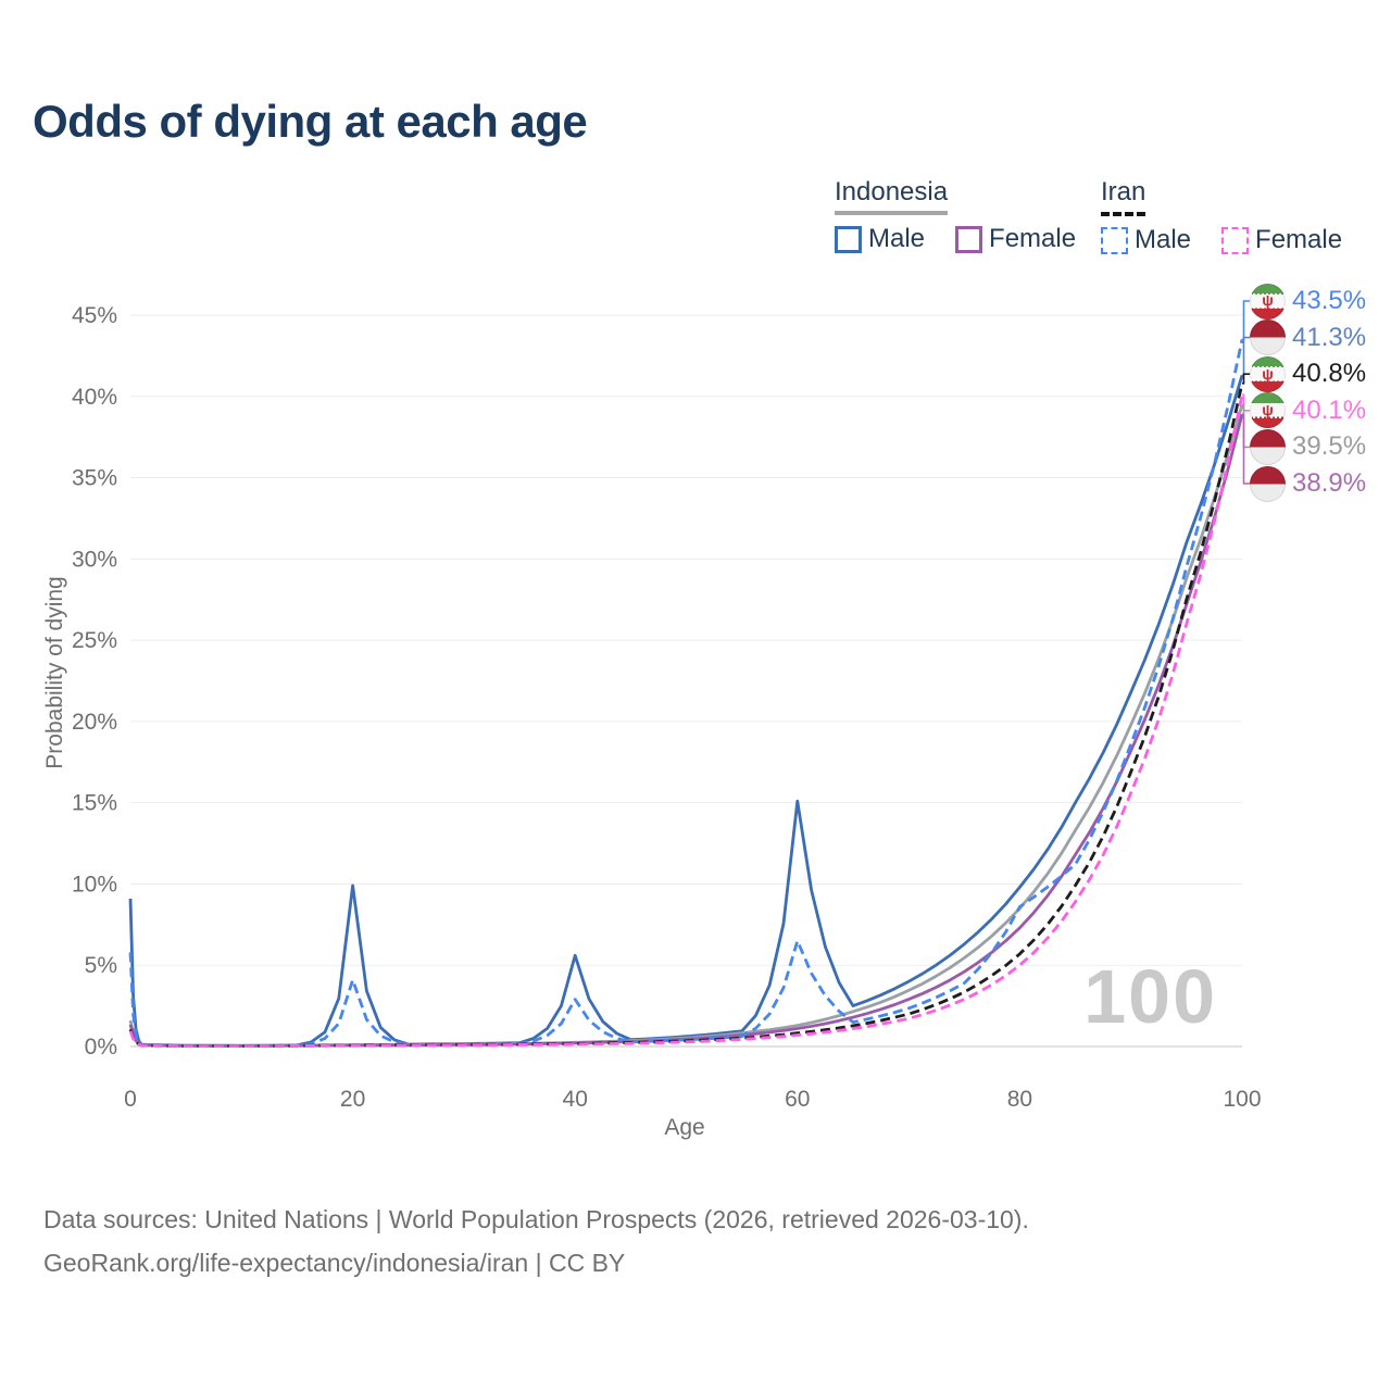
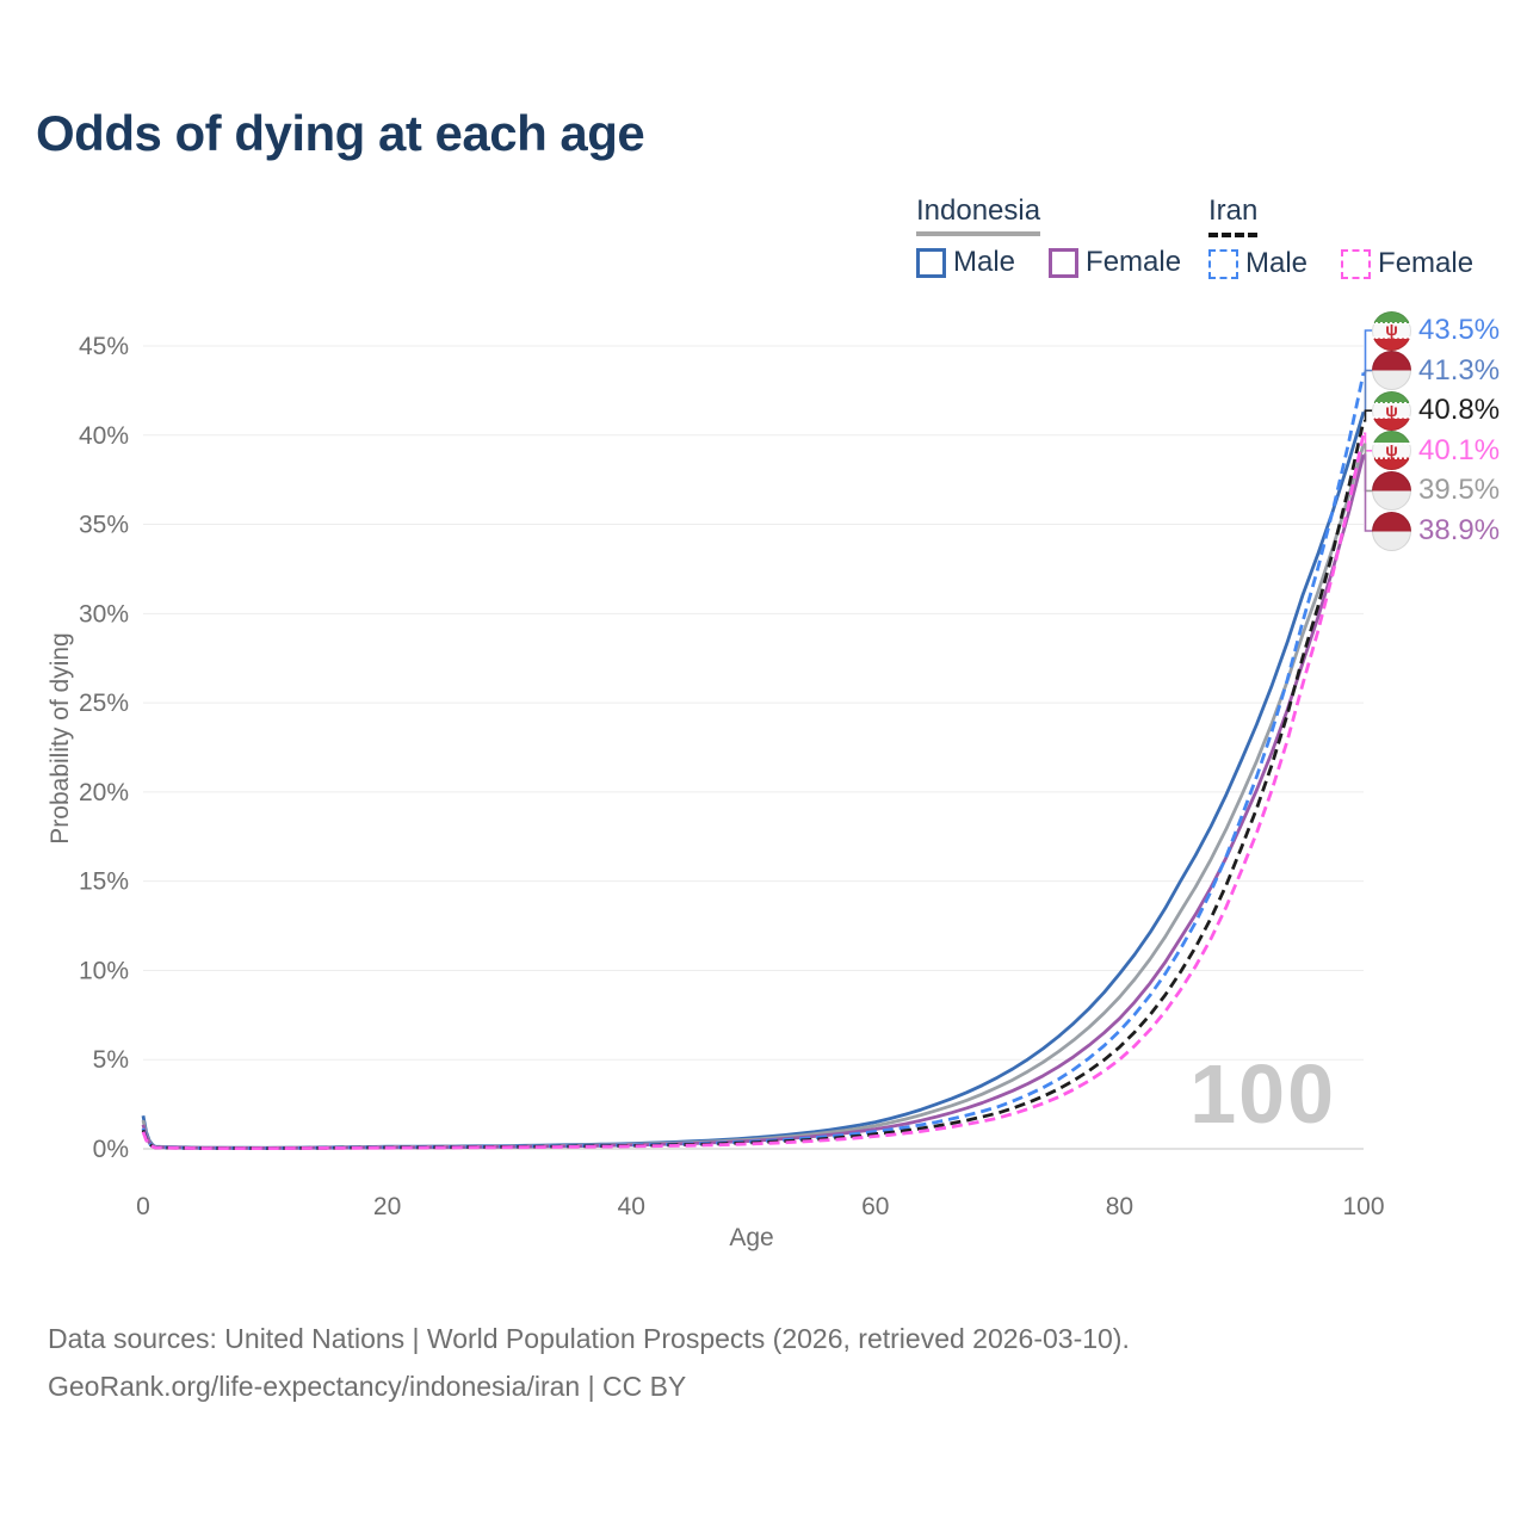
Indonesia Male/0: 9.1% -> 1.9%
Iran Male/0: 5.8% -> 1.1%
Indonesia Male/20: 9.9% -> 0.1%
Iran Male/20: 4.1% -> 0.1%
Indonesia Male/40: 5.6% -> 0.3%
Iran Male/40: 2.9% -> 0.2%
Indonesia Male/60: 15.1% -> 1.5%
Iran Male/60: 6.5% -> 1.0%
Iran Male/80: 8.6% -> 6.6%
